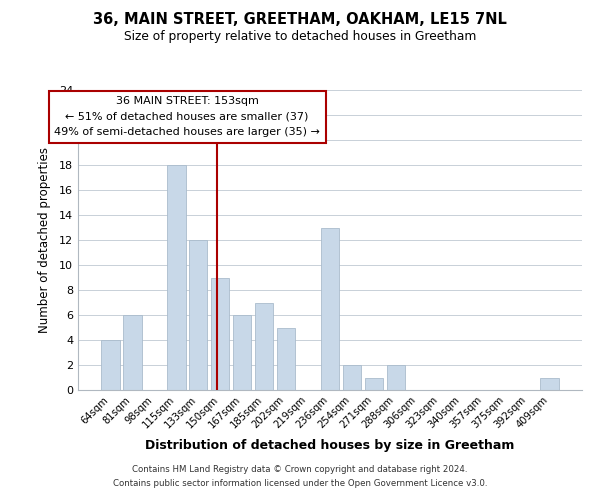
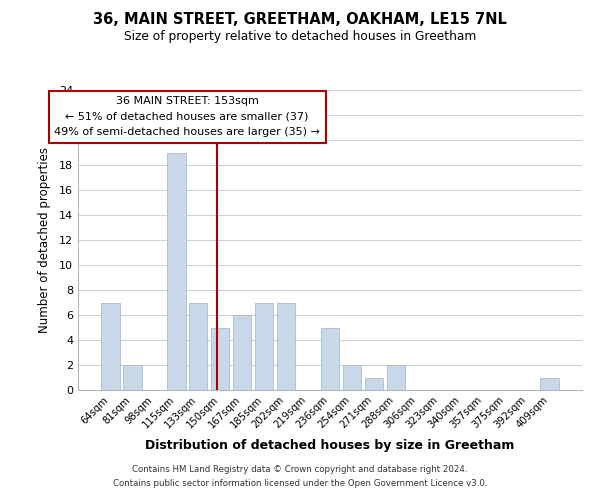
64sqm: 4 -> 7
81sqm: 6 -> 2
115sqm: 18 -> 19
133sqm: 12 -> 7
150sqm: 9 -> 5
202sqm: 5 -> 7
236sqm: 13 -> 5
